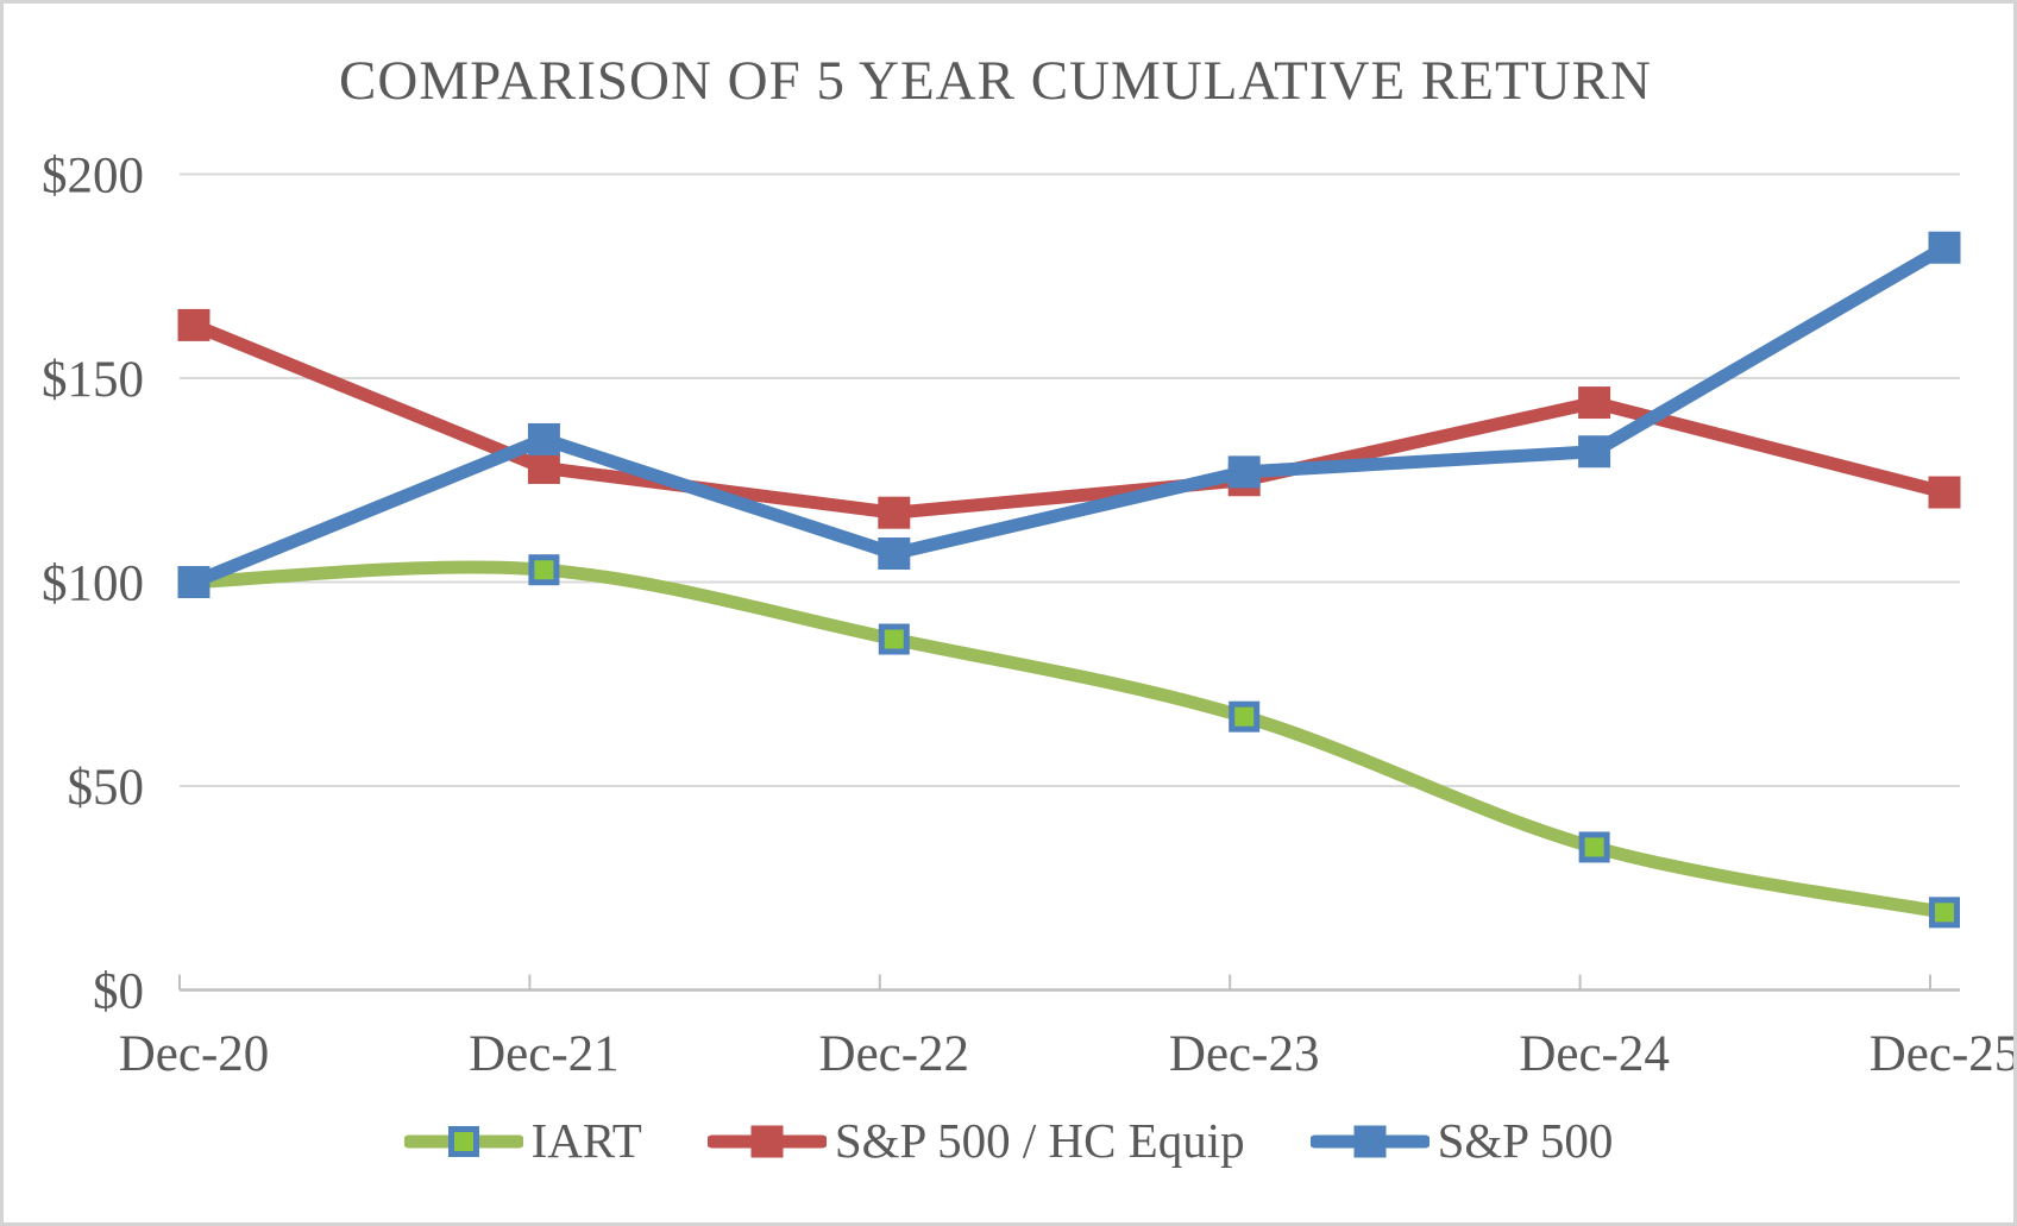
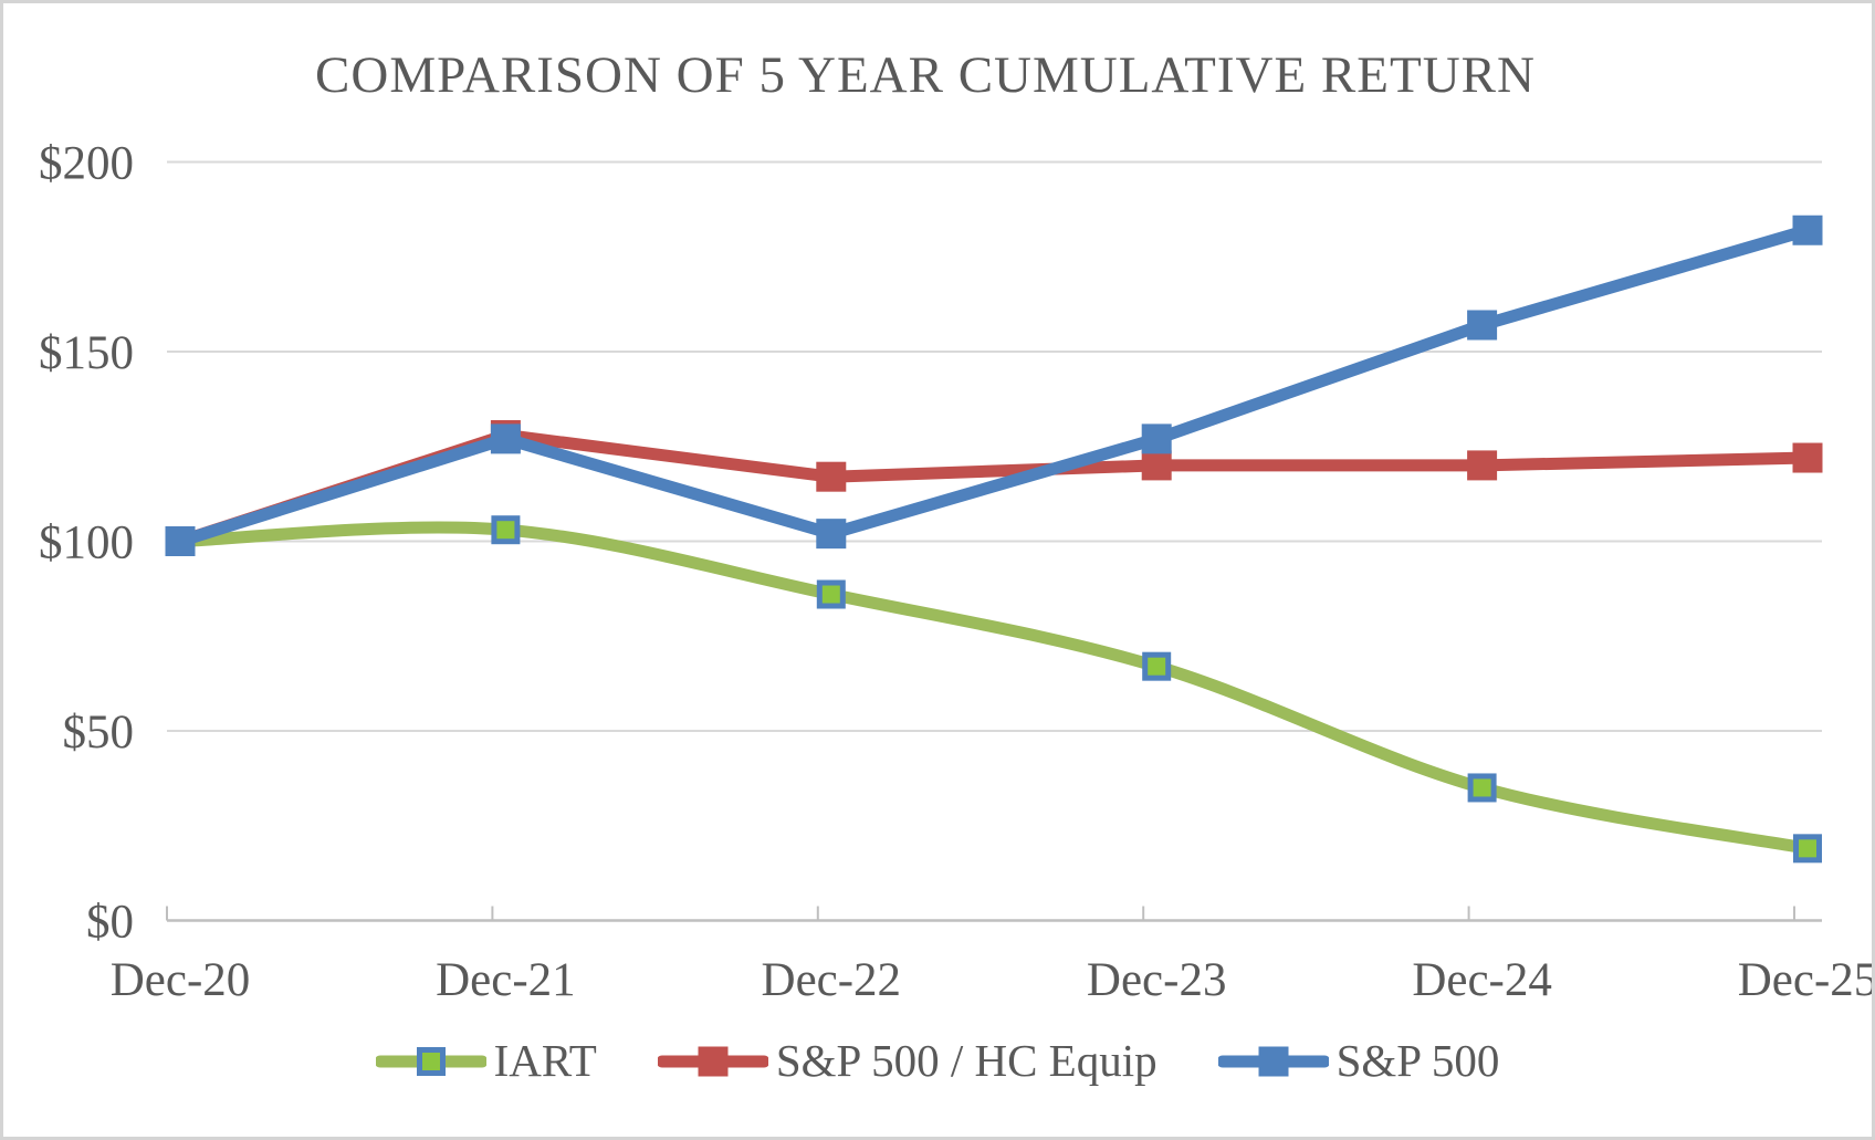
S&P 500 / HC Equip/Dec-20: $163 -> $100
S&P 500/Dec-21: $135 -> $127
S&P 500/Dec-22: $107 -> $102
S&P 500 / HC Equip/Dec-23: $125 -> $120
S&P 500 / HC Equip/Dec-24: $144 -> $120
S&P 500/Dec-24: $132 -> $157
